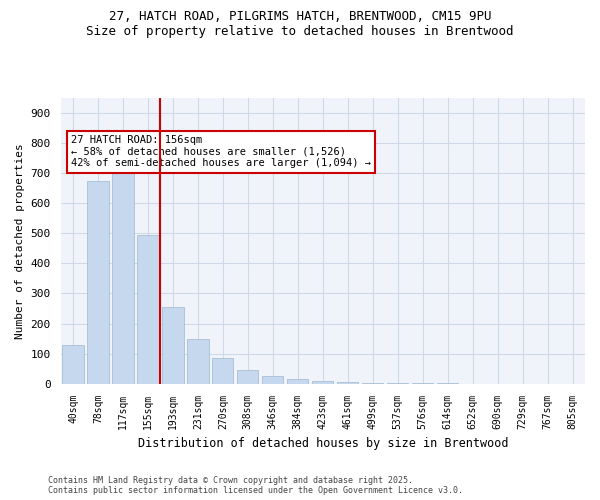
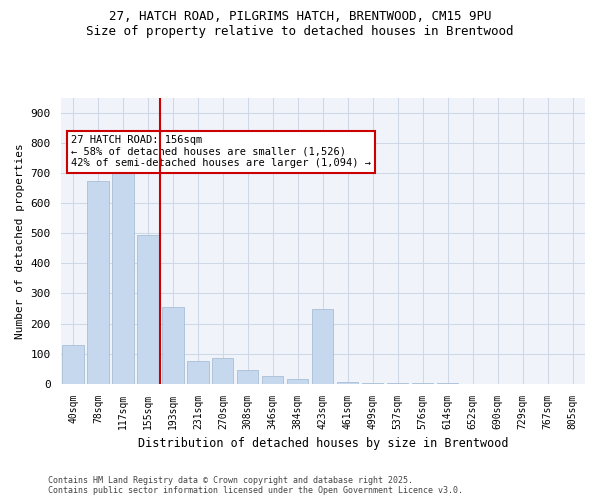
231sqm: 150 -> 75
423sqm: 8 -> 250
